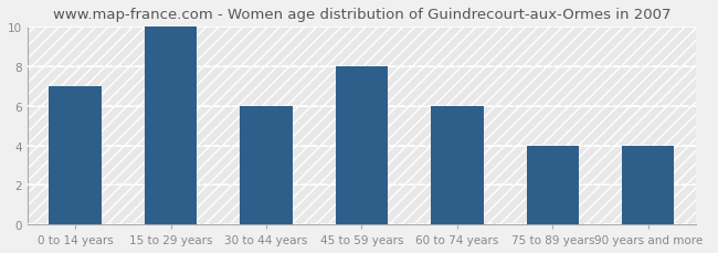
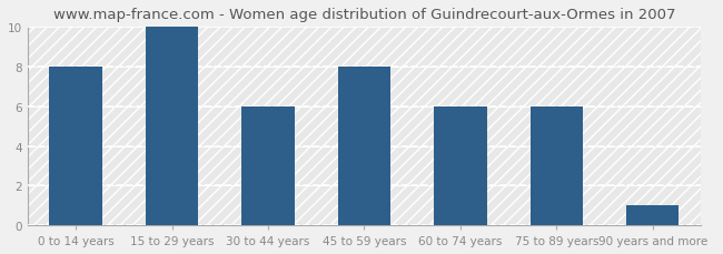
0 to 14 years: 7 -> 8
75 to 89 years: 4 -> 6
90 years and more: 4 -> 1
